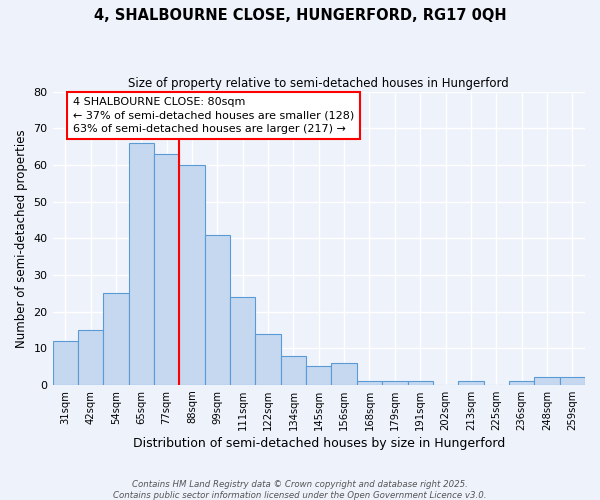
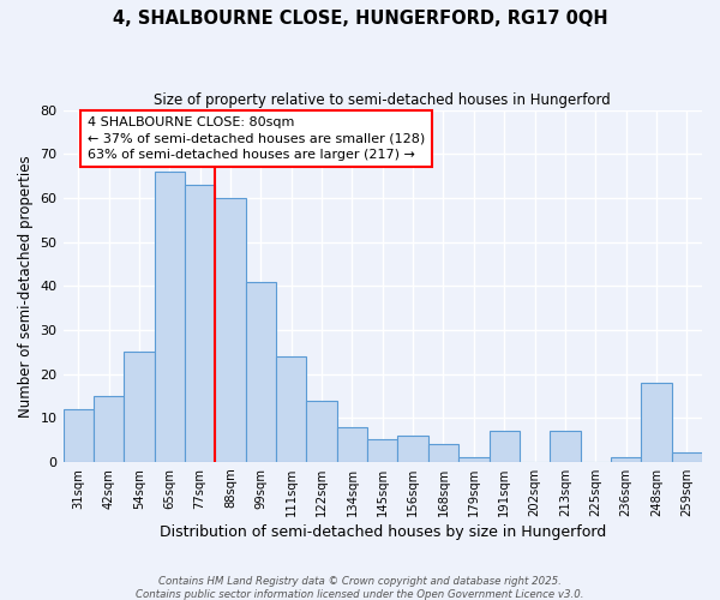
168sqm: 1 -> 4
191sqm: 1 -> 7
213sqm: 1 -> 7
248sqm: 2 -> 18
